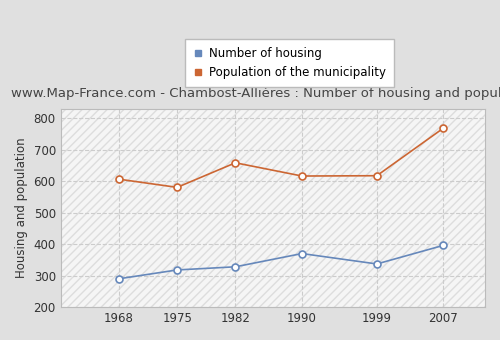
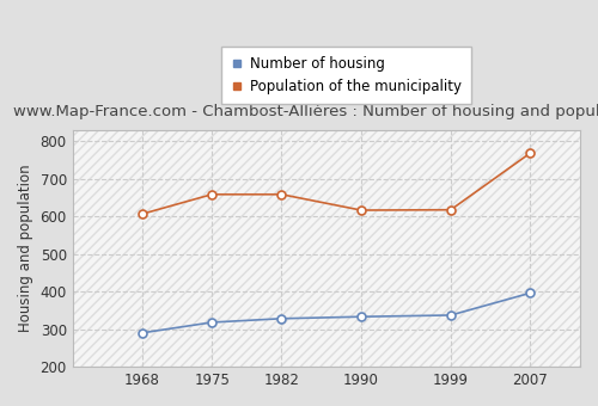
Population of the municipality/1975: 580 -> 658
Number of housing/1990: 370 -> 333
